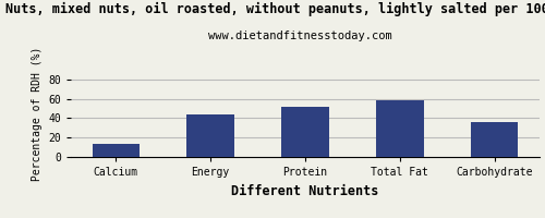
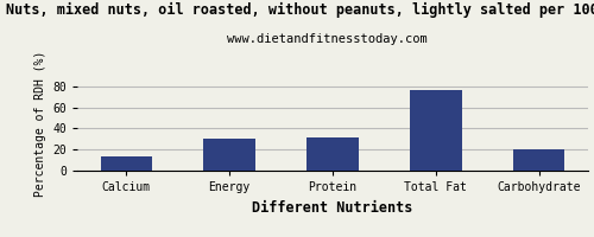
Energy: 44 -> 30
Protein: 52 -> 32
Total Fat: 58 -> 77
Carbohydrate: 36 -> 20
